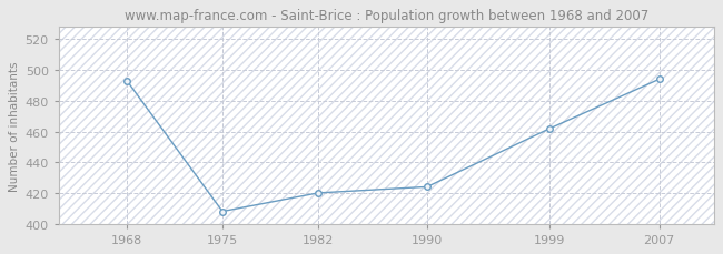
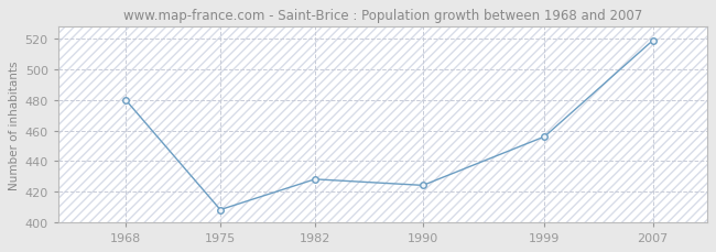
1968: 493 -> 480
1982: 420 -> 428
1999: 462 -> 456
2007: 494 -> 519
